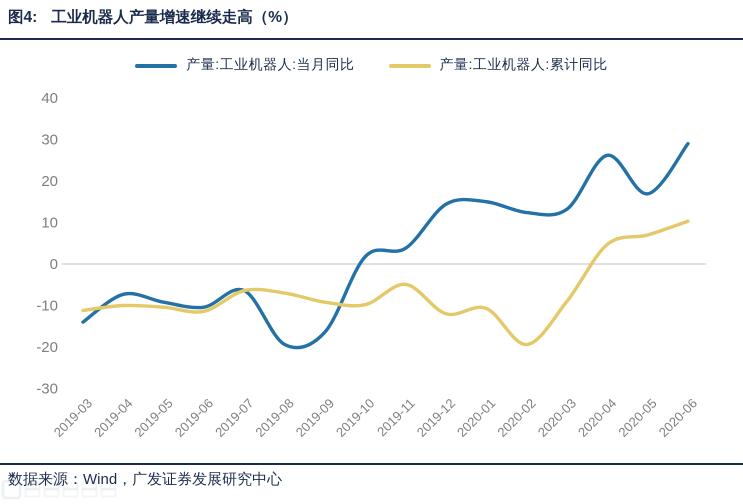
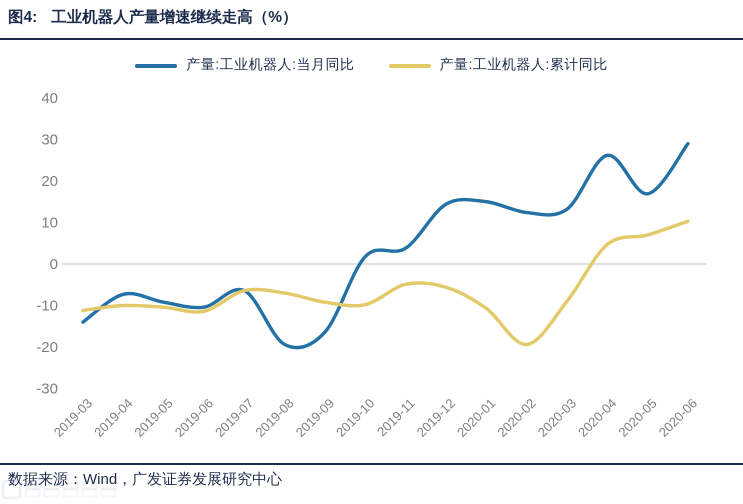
产量:工业机器人:累计同比/2019-12: -12 -> -6
